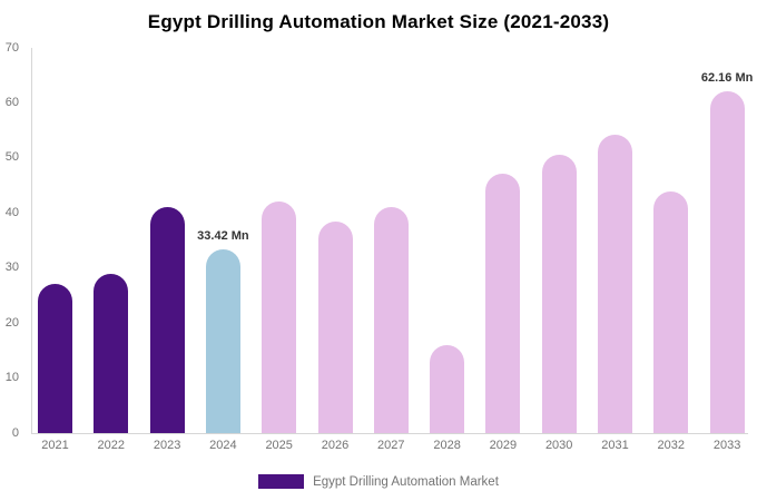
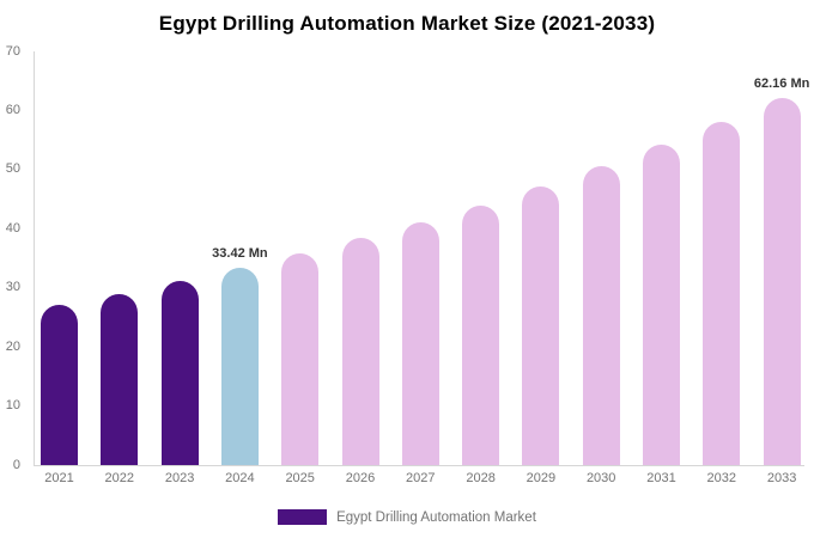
2023: 41 -> 31
2025: 42 -> 36
2028: 16 -> 44
2032: 44 -> 58
